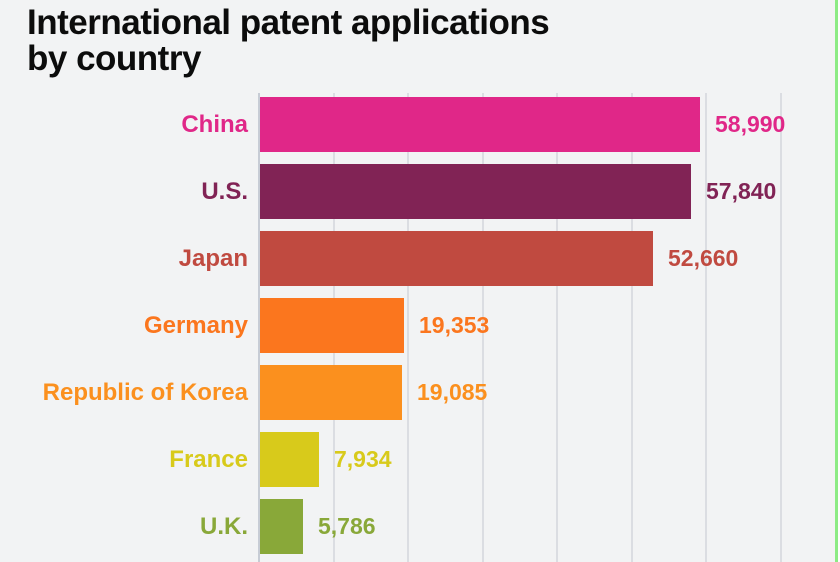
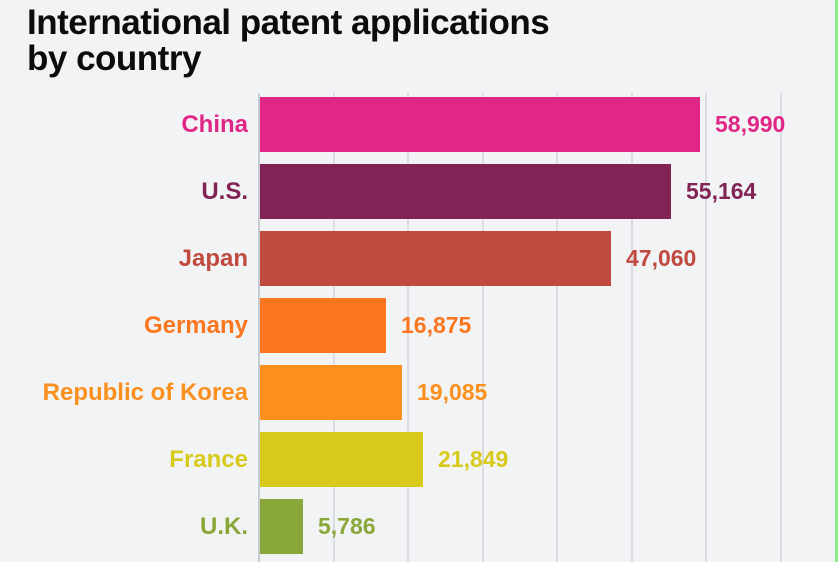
U.S.: 57,840 -> 55,164
Japan: 52,660 -> 47,060
Germany: 19,353 -> 16,875
France: 7,934 -> 21,849
